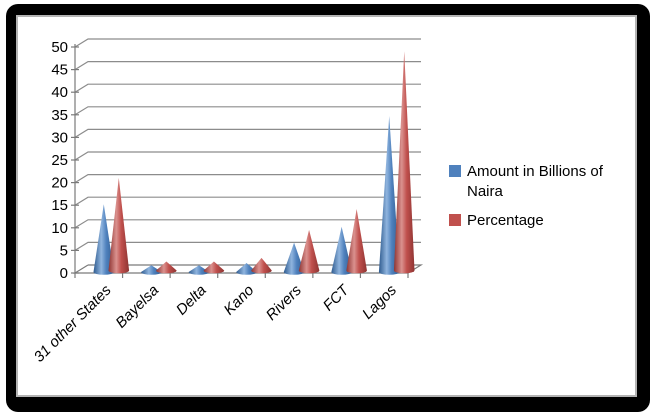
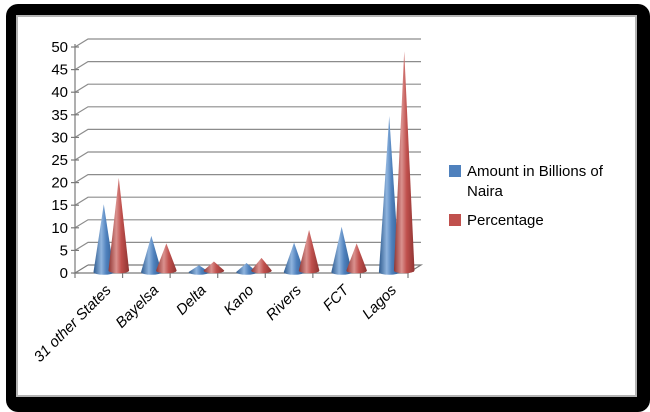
Amount in Billions of Naira/Bayelsa: 2 -> 8
Percentage/Bayelsa: 2 -> 6
Percentage/FCT: 14 -> 6
